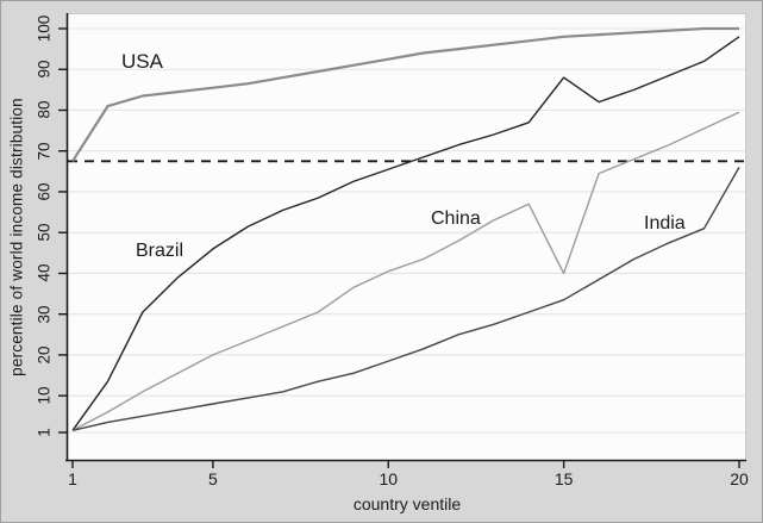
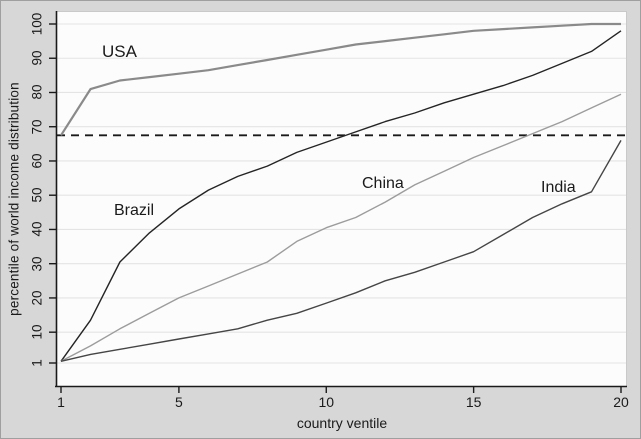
Brazil/15: 88 -> 80
China/15: 40 -> 61
